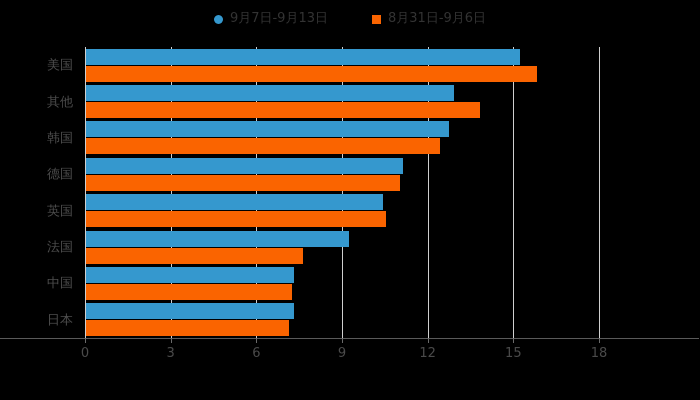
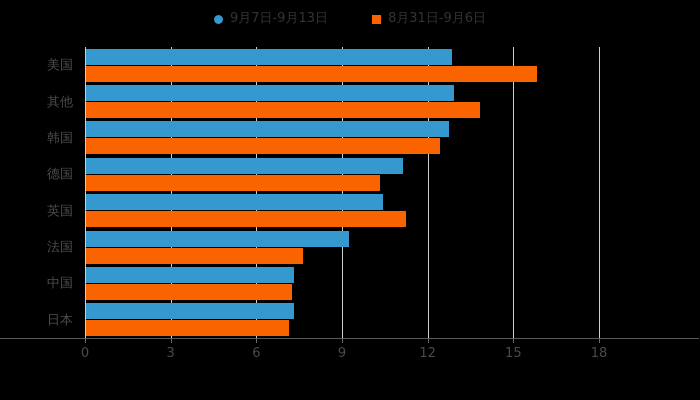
9月7日-9月13日/美国: 15.2 -> 12.8
8月31日-9月6日/德国: 11.0 -> 10.3
8月31日-9月6日/英国: 10.5 -> 11.2
